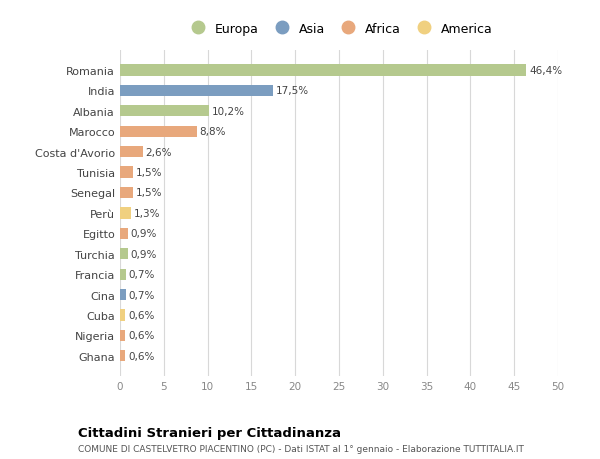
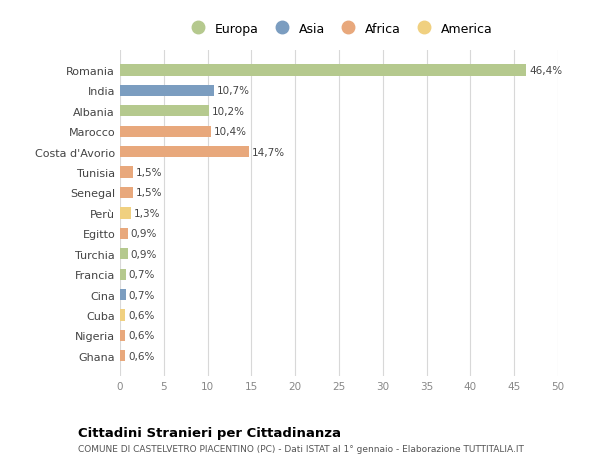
India: 17,5% -> 10,7%
Marocco: 8,8% -> 10,4%
Costa d'Avorio: 2,6% -> 14,7%
